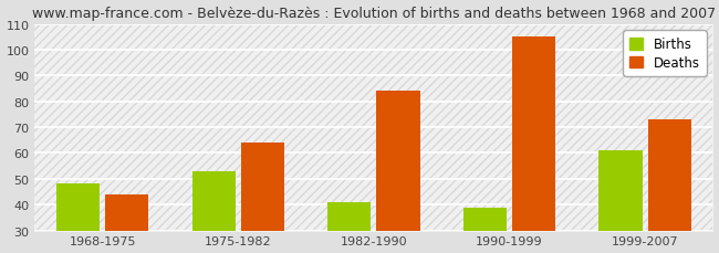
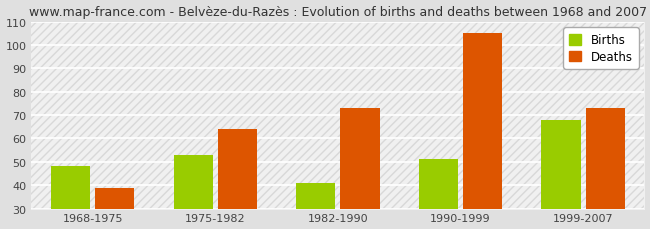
Deaths/1968-1975: 44 -> 39
Deaths/1982-1990: 84 -> 73
Births/1990-1999: 39 -> 51
Births/1999-2007: 61 -> 68
